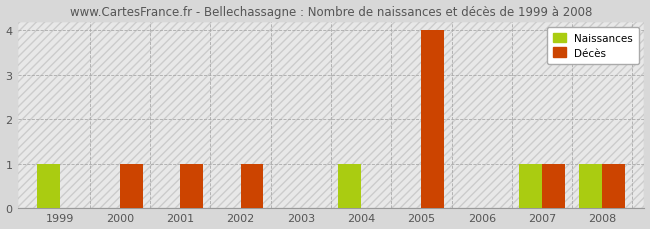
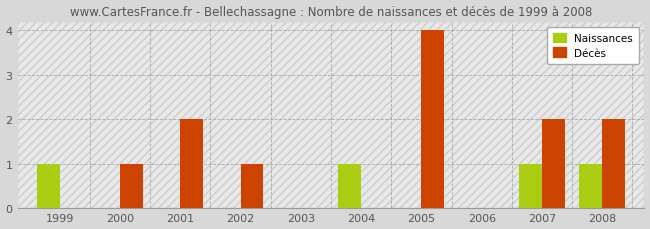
Décès/2001: 1 -> 2
Décès/2007: 1 -> 2
Décès/2008: 1 -> 2
